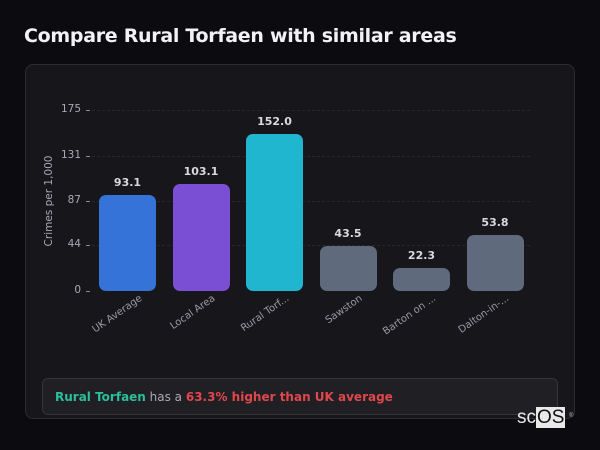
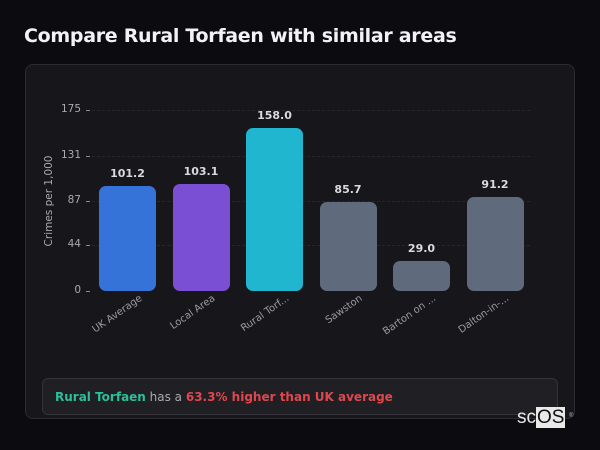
UK Average: 93.1 -> 101.2
Rural Torf...: 152.0 -> 158.0
Sawston: 43.5 -> 85.7
Barton on ...: 22.3 -> 29.0
Dalton-in-...: 53.8 -> 91.2
